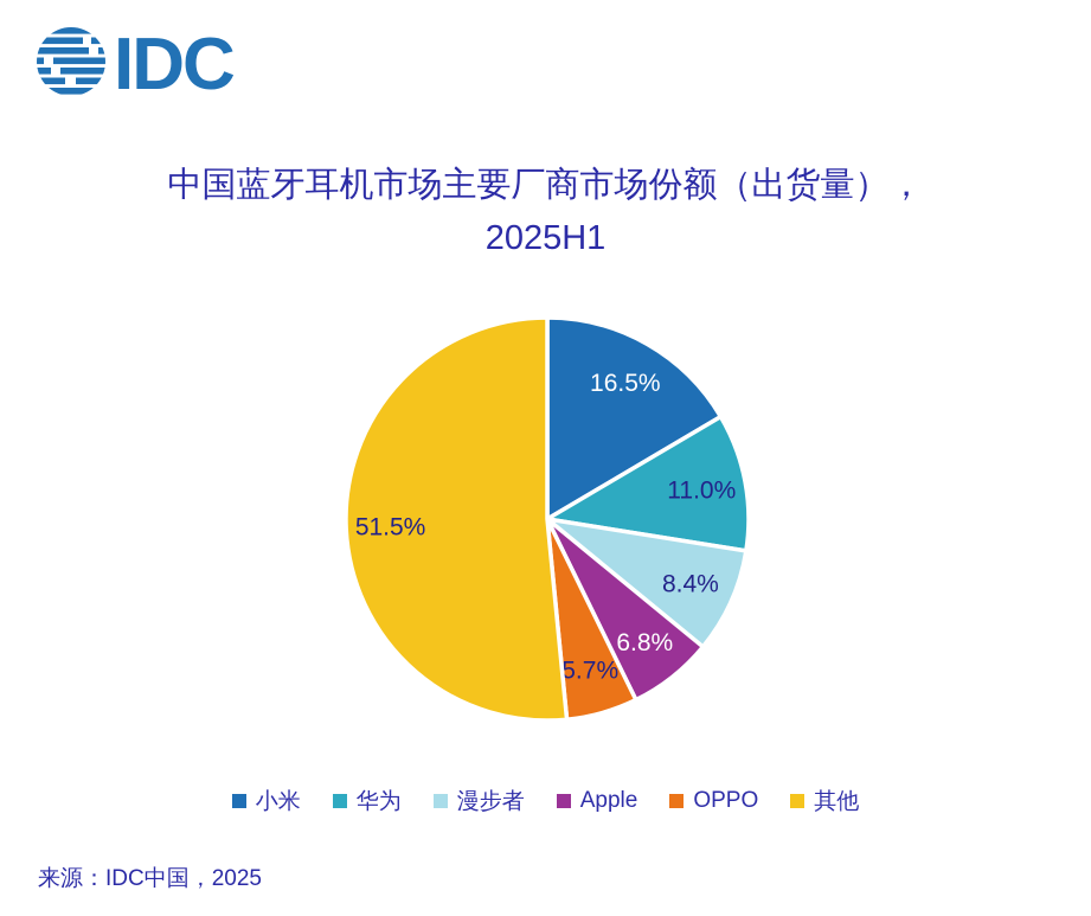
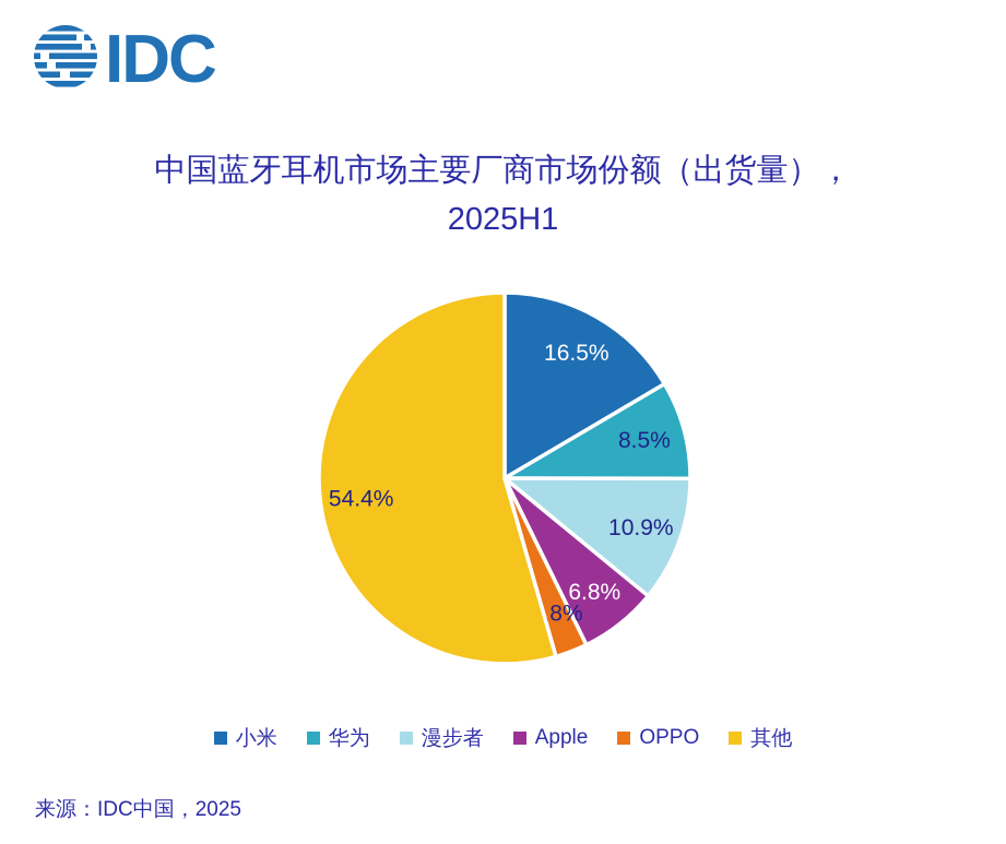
华为: 11.0% -> 8.5%
漫步者: 8.4% -> 10.9%
OPPO: 5.7% -> 2.8%
其他: 51.5% -> 54.4%
